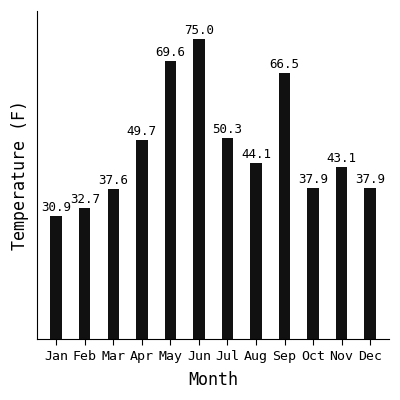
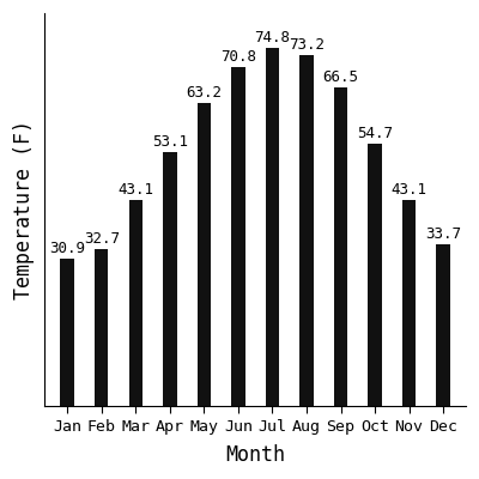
Mar: 37.6 -> 43.1
Apr: 49.7 -> 53.1
May: 69.6 -> 63.2
Jun: 75.0 -> 70.8
Jul: 50.3 -> 74.8
Aug: 44.1 -> 73.2
Oct: 37.9 -> 54.7
Dec: 37.9 -> 33.7
